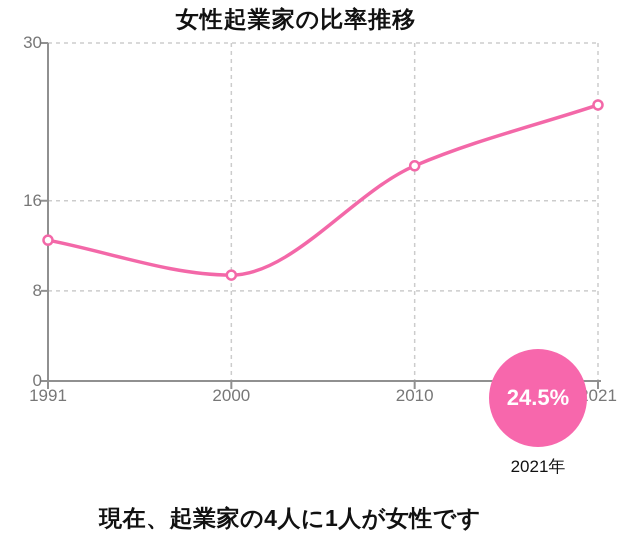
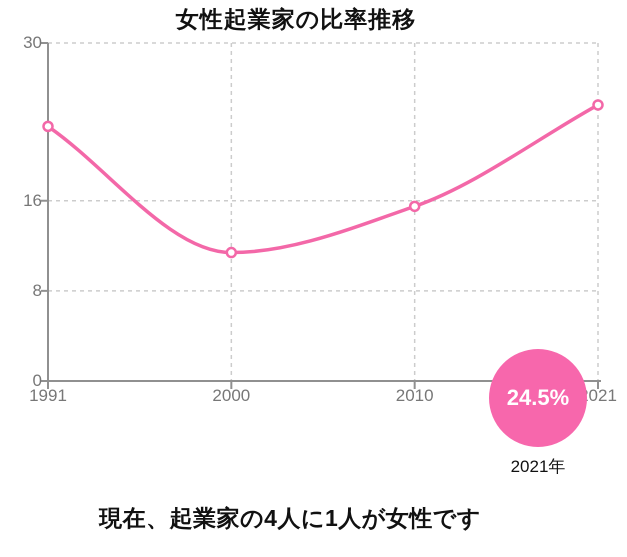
1991: 12.5 -> 22.6
2000: 9.4 -> 11.4
2010: 19.1 -> 15.5
